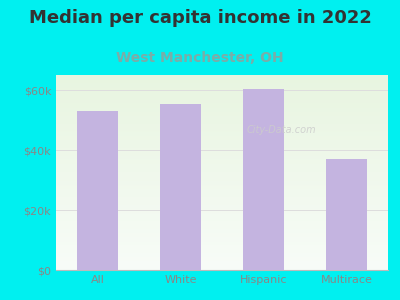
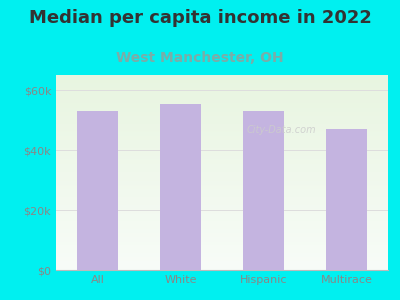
Hispanic: $60.5k -> $53.0k
Multirace: $37.0k -> $47.0k
